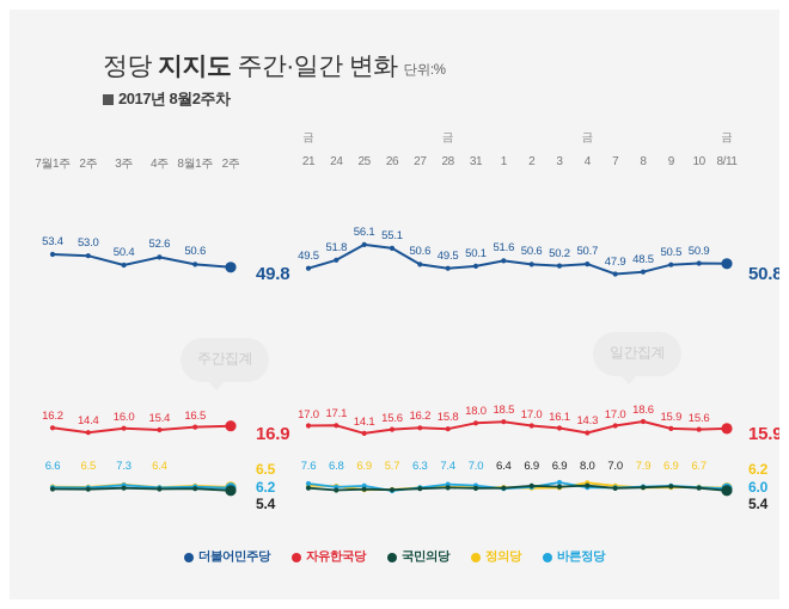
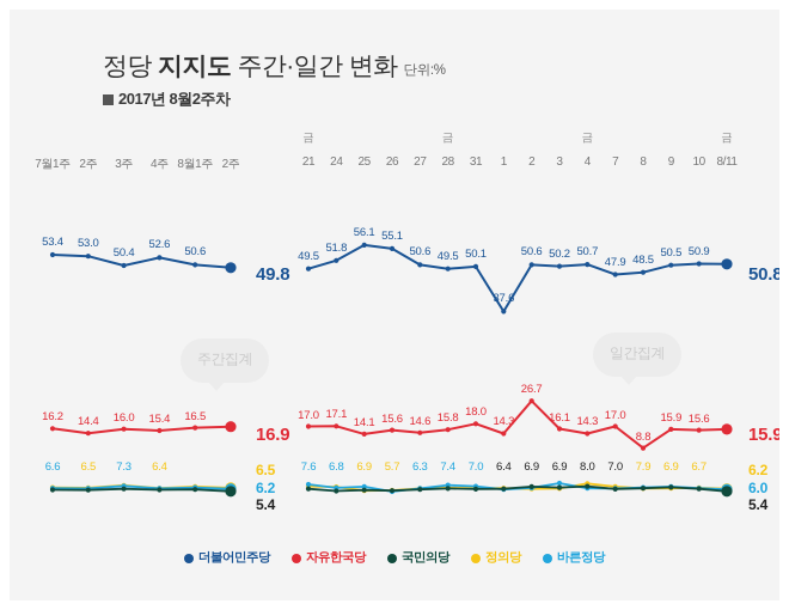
일간집계/자유한국당/27: 16.2 -> 14.6
일간집계/더불어민주당/1: 51.6 -> 37.6
일간집계/자유한국당/1: 18.5 -> 14.3
일간집계/자유한국당/2: 17.0 -> 26.7
일간집계/자유한국당/8: 18.6 -> 8.8
